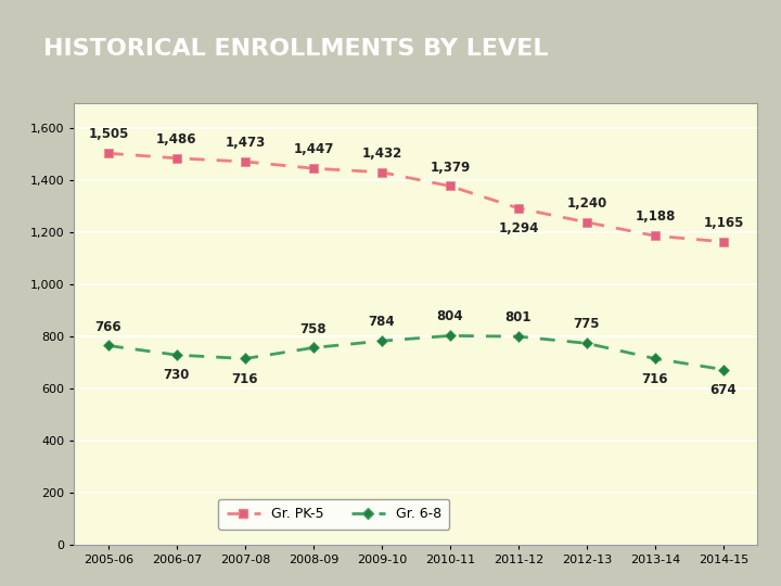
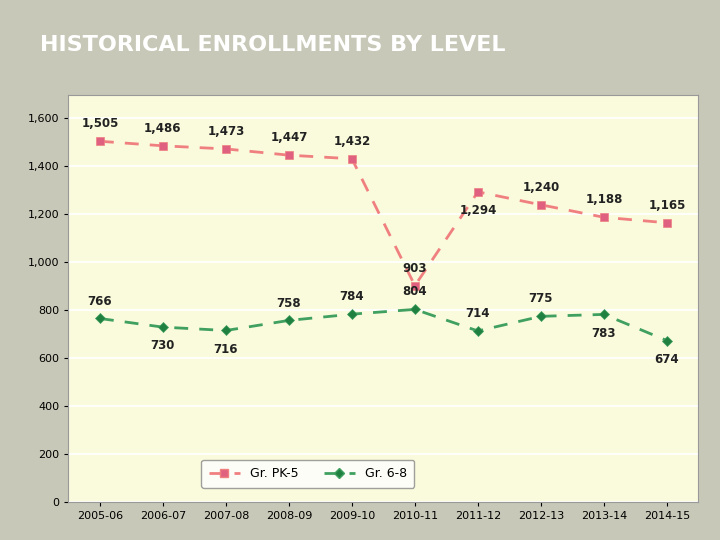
Gr. PK-5/2010-11: 1,379 -> 903
Gr. 6-8/2011-12: 801 -> 714
Gr. 6-8/2013-14: 716 -> 783
